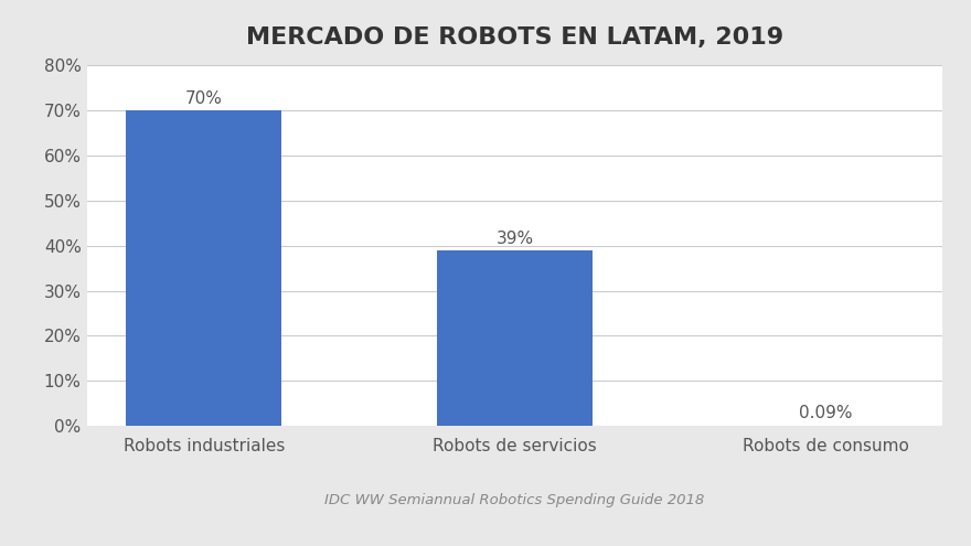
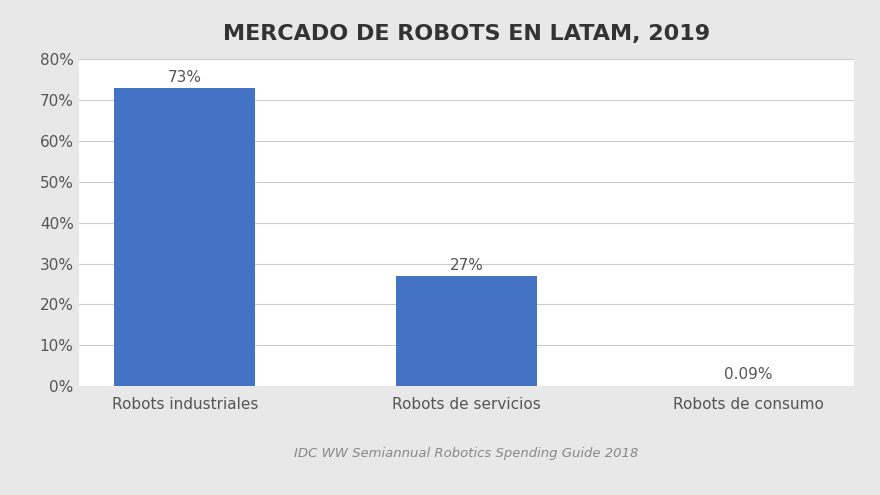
Robots industriales: 70% -> 73%
Robots de servicios: 39% -> 27%
